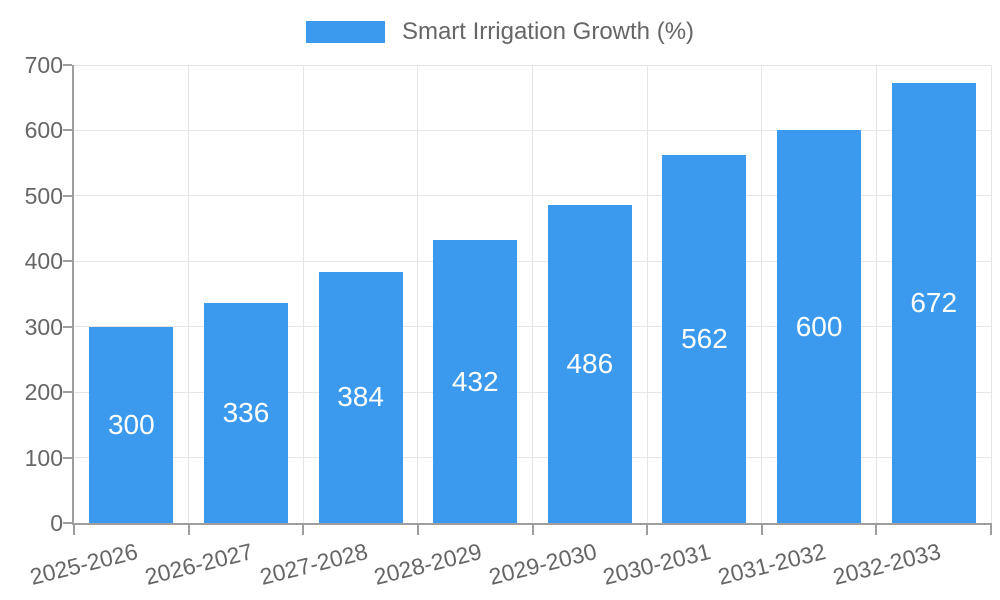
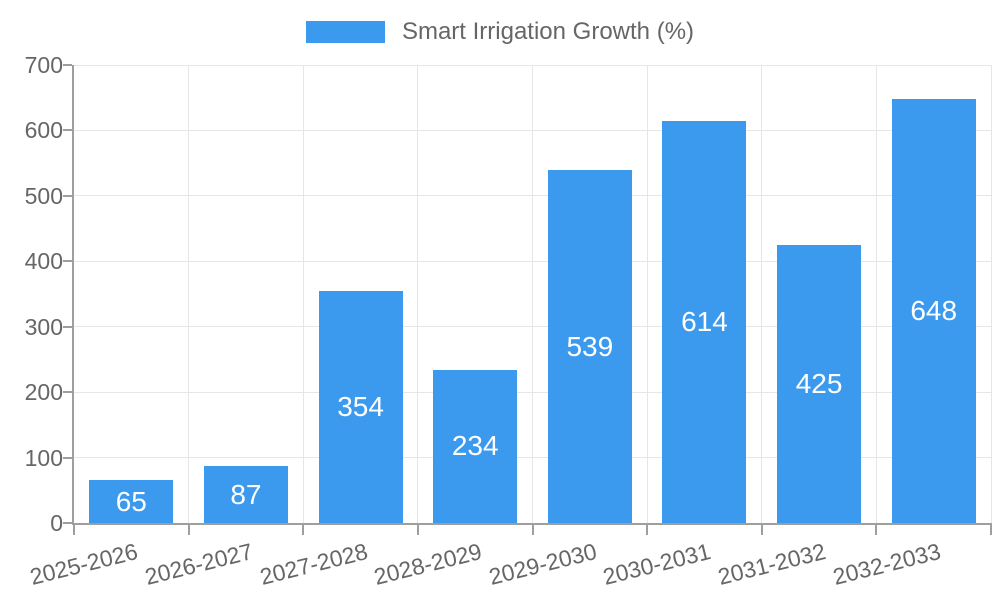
2025-2026: 300 -> 65
2026-2027: 336 -> 87
2027-2028: 384 -> 354
2028-2029: 432 -> 234
2029-2030: 486 -> 539
2030-2031: 562 -> 614
2031-2032: 600 -> 425
2032-2033: 672 -> 648
